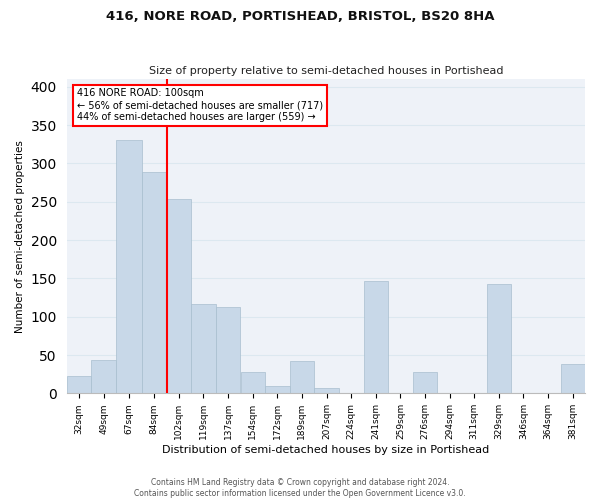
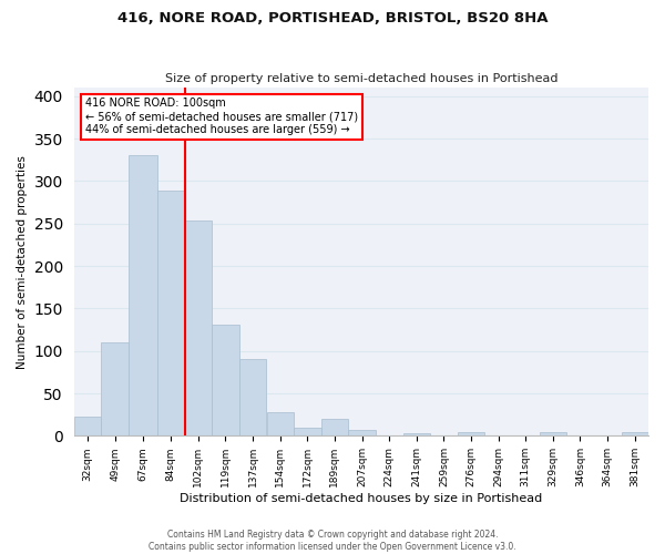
49sqm: 44 -> 110
119sqm: 116 -> 131
137sqm: 112 -> 90
189sqm: 42 -> 20
241sqm: 146 -> 3
276sqm: 28 -> 4
329sqm: 142 -> 4
381sqm: 38 -> 5
